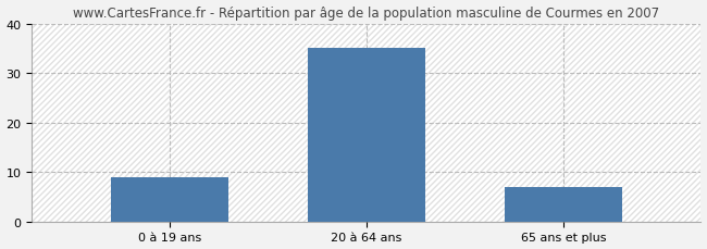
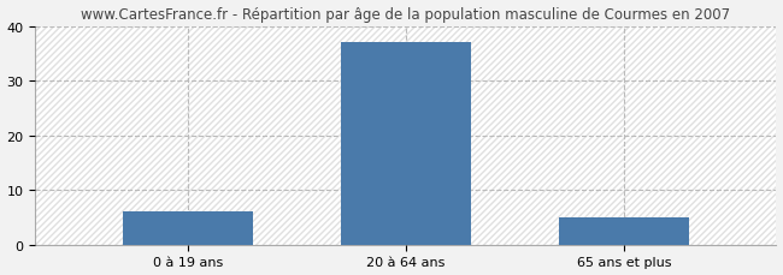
0 à 19 ans: 9 -> 6
20 à 64 ans: 35 -> 37
65 ans et plus: 7 -> 5
